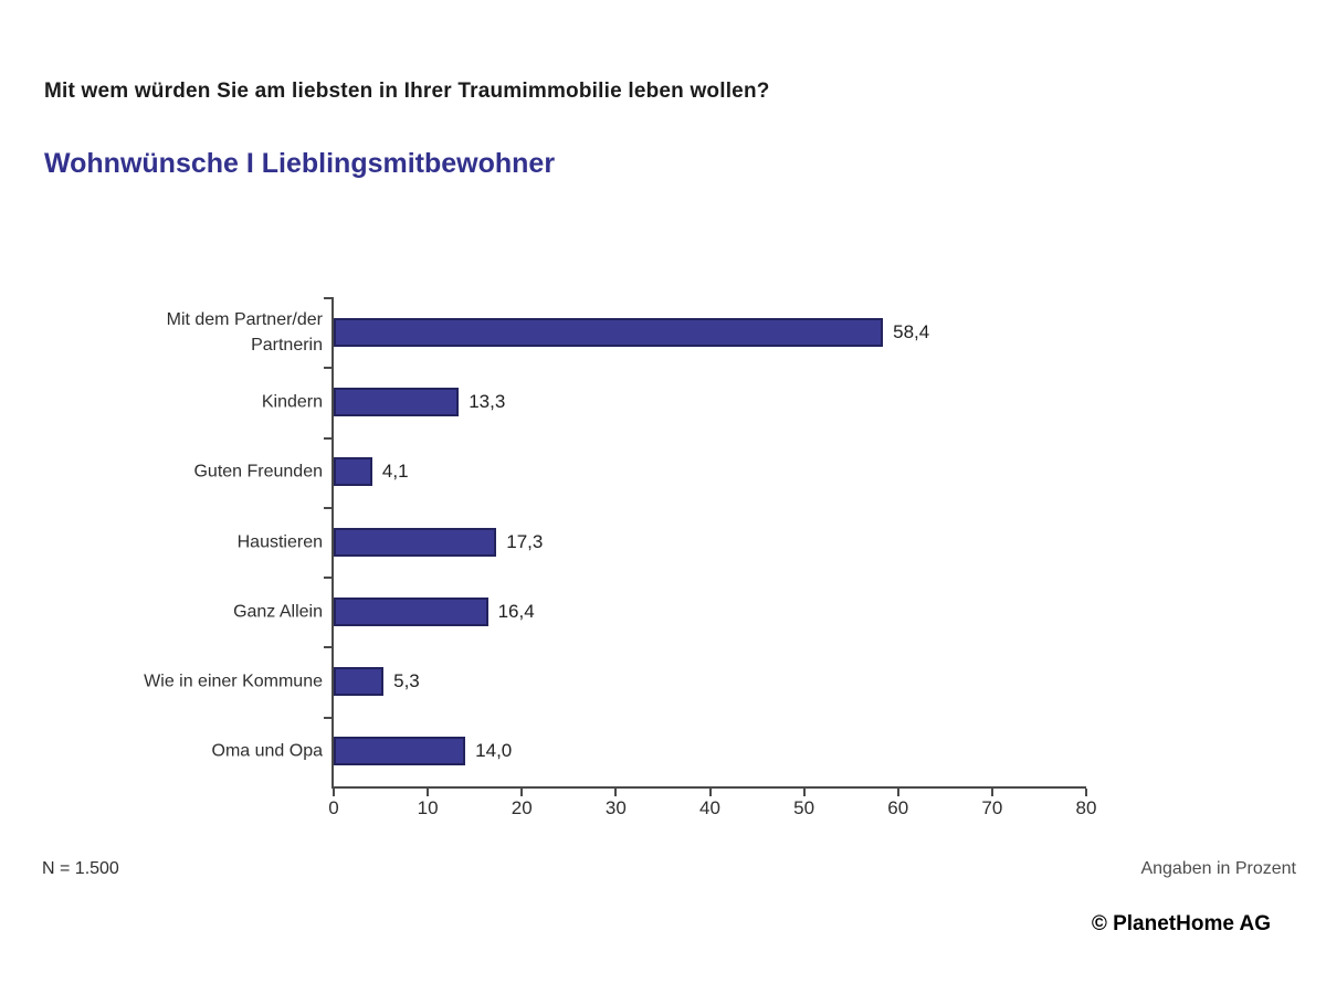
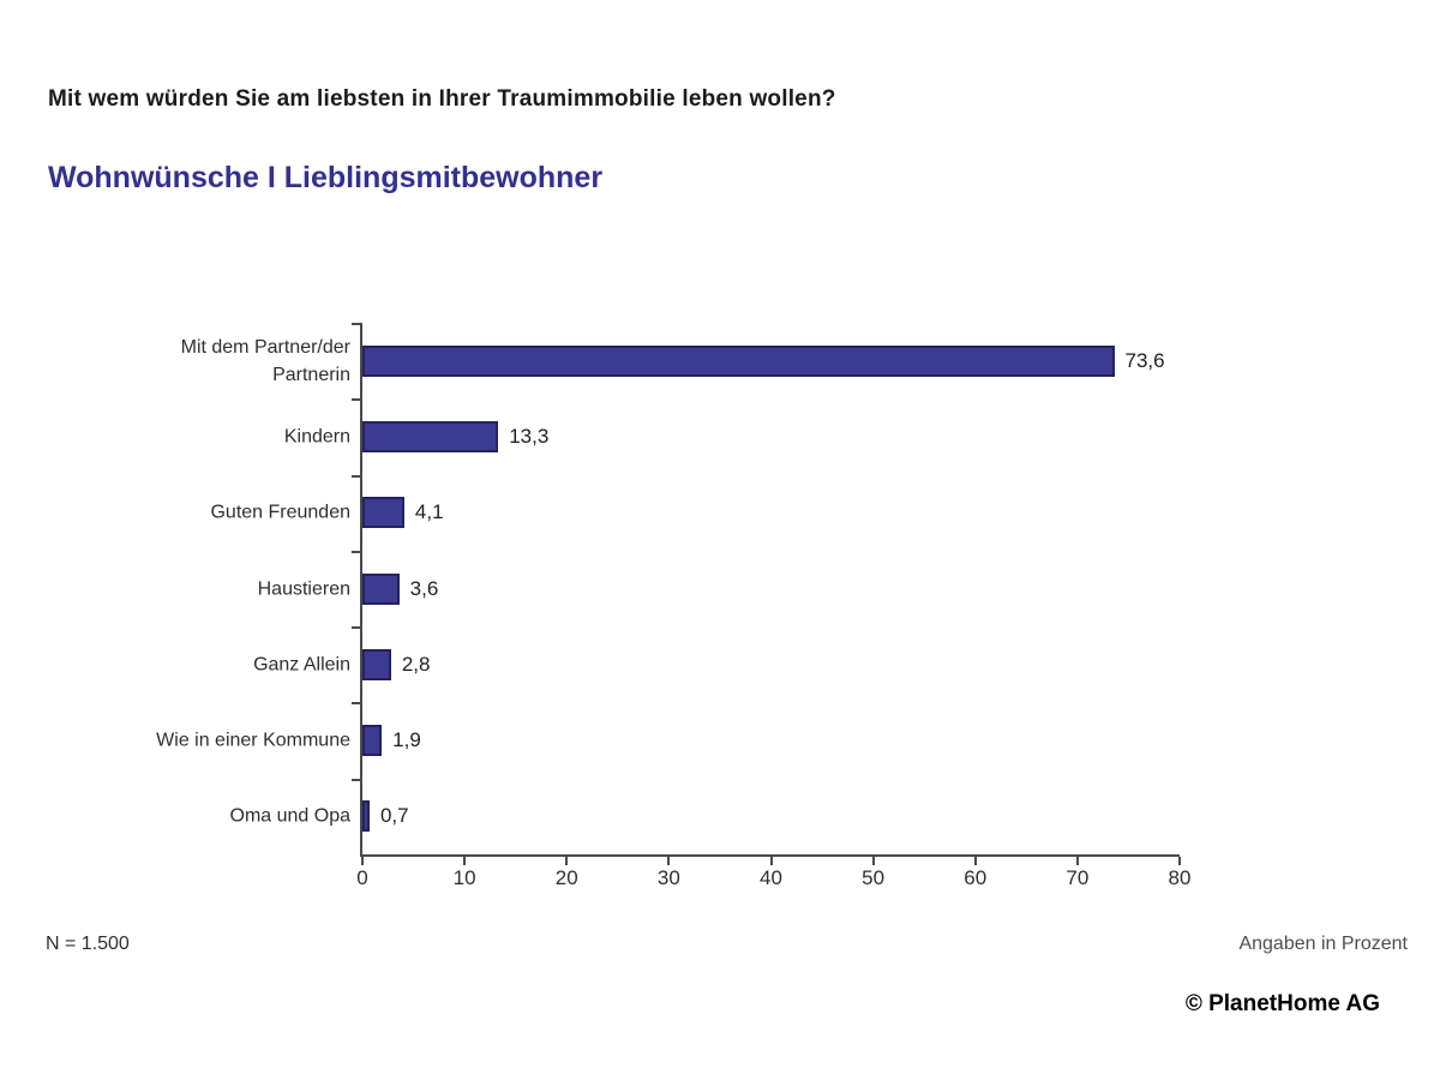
Mit dem Partner/der Partnerin: 58,4 -> 73,6
Haustieren: 17,3 -> 3,6
Ganz Allein: 16,4 -> 2,8
Wie in einer Kommune: 5,3 -> 1,9
Oma und Opa: 14,0 -> 0,7
